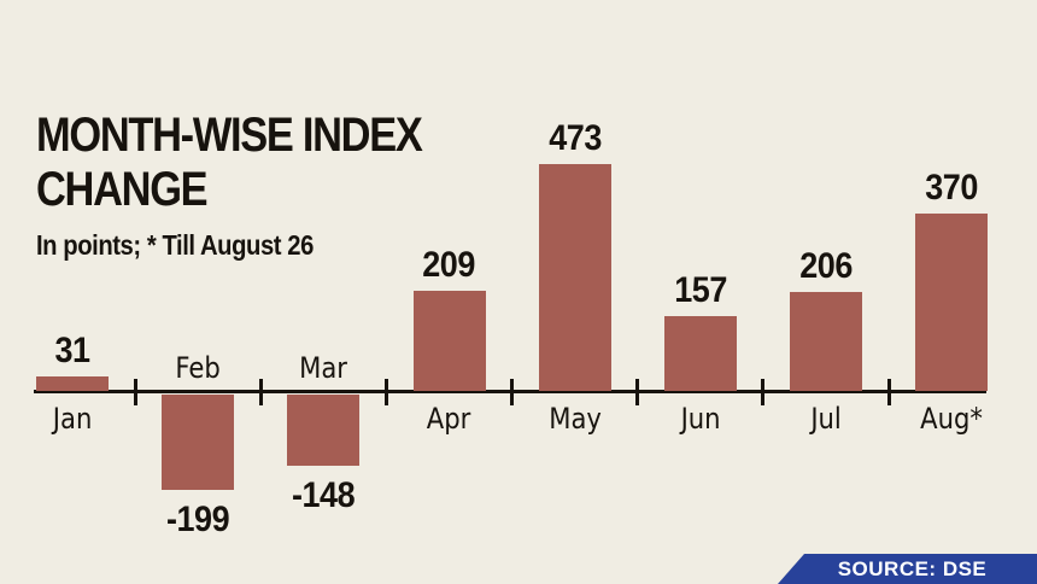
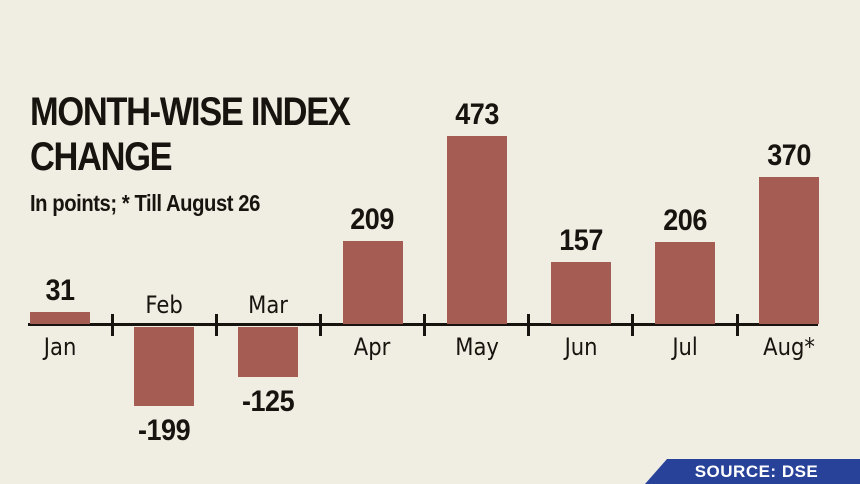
Mar: -148 -> -125
